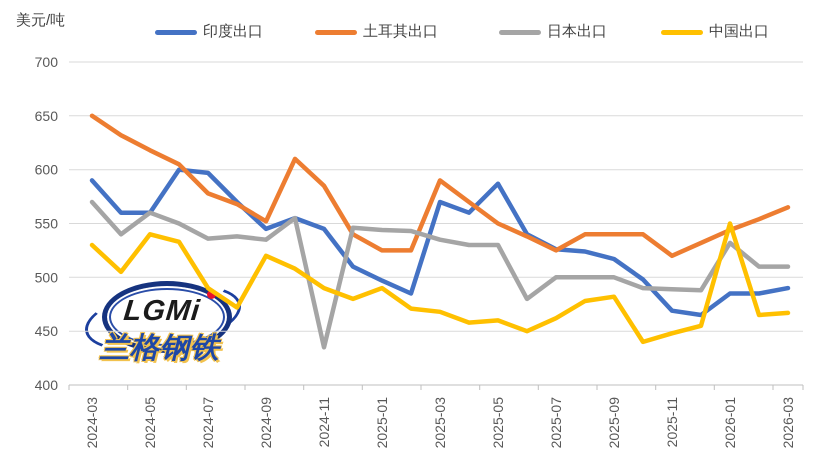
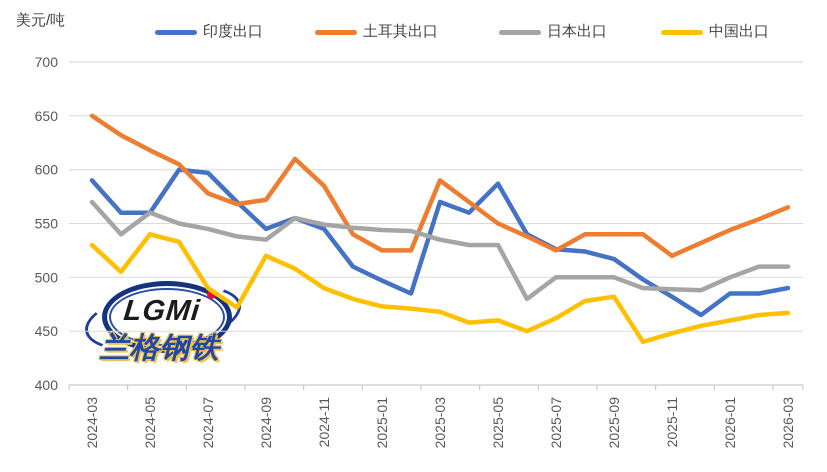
日本出口/2024-07: 536 -> 545
土耳其出口/2024-09: 552 -> 572
日本出口/2024-11: 435 -> 549
中国出口/2025-01: 490 -> 473
印度出口/2025-11: 469 -> 482
日本出口/2026-01: 532 -> 500
中国出口/2026-01: 550 -> 460
